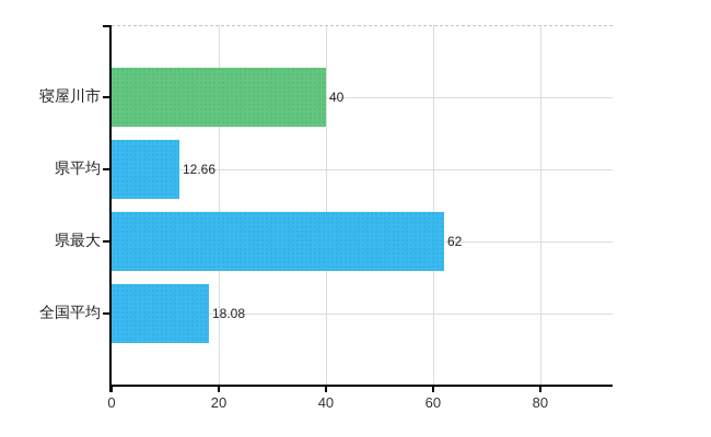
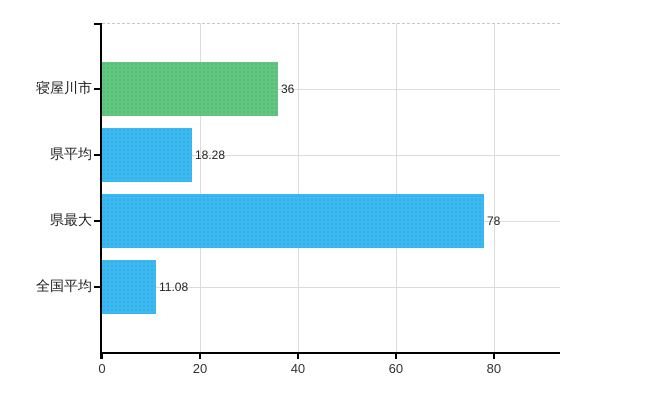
寝屋川市: 40 -> 36
県平均: 12.66 -> 18.28
県最大: 62 -> 78
全国平均: 18.08 -> 11.08
